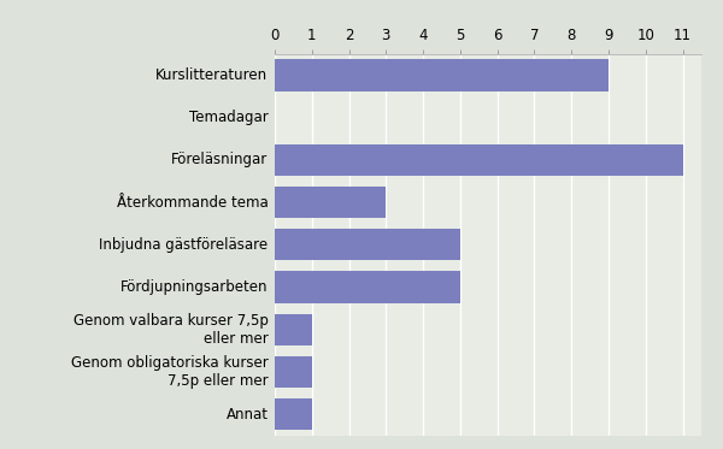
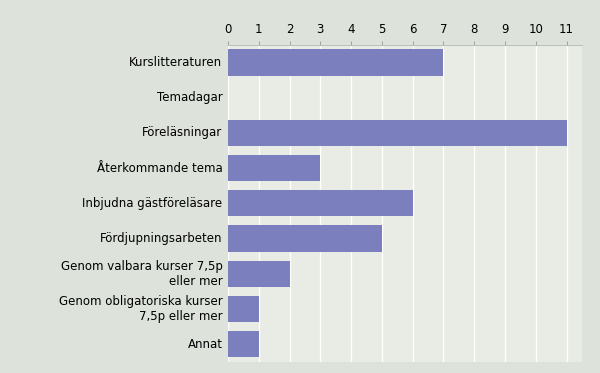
Kurslitteraturen: 9 -> 7
Inbjudna gästföreläsare: 5 -> 6
Genom valbara kurser 7,5p eller mer: 1 -> 2
